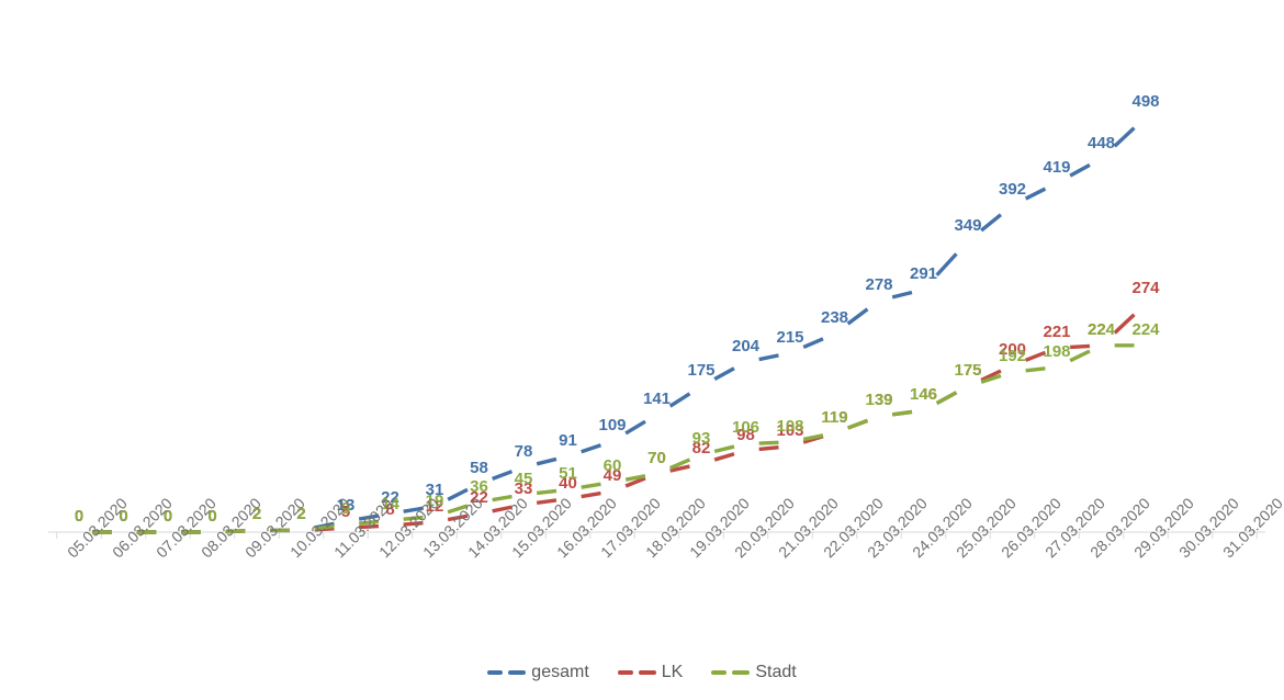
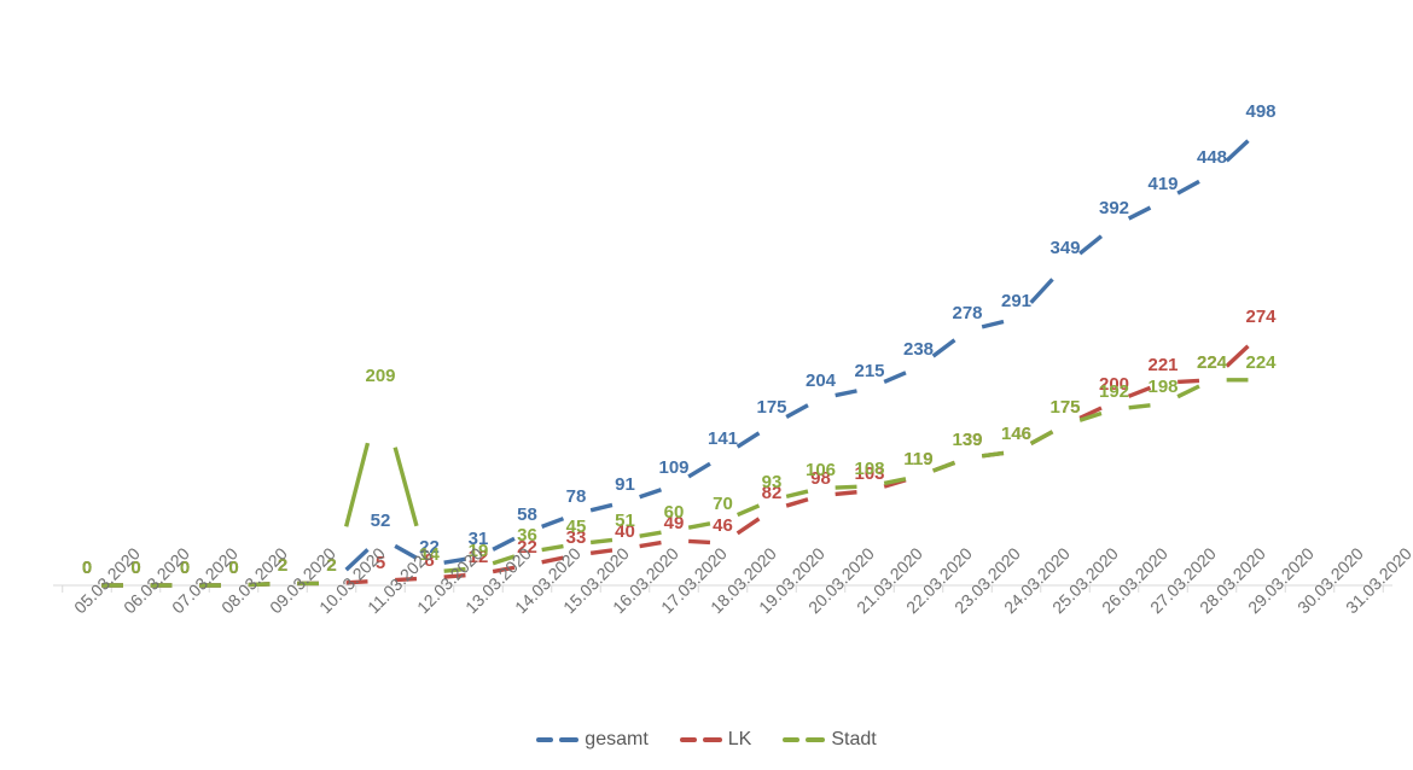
gesamt/11.03.2020: 13 -> 52
Stadt/11.03.2020: 9 -> 209
LK/18.03.2020: 70 -> 46
